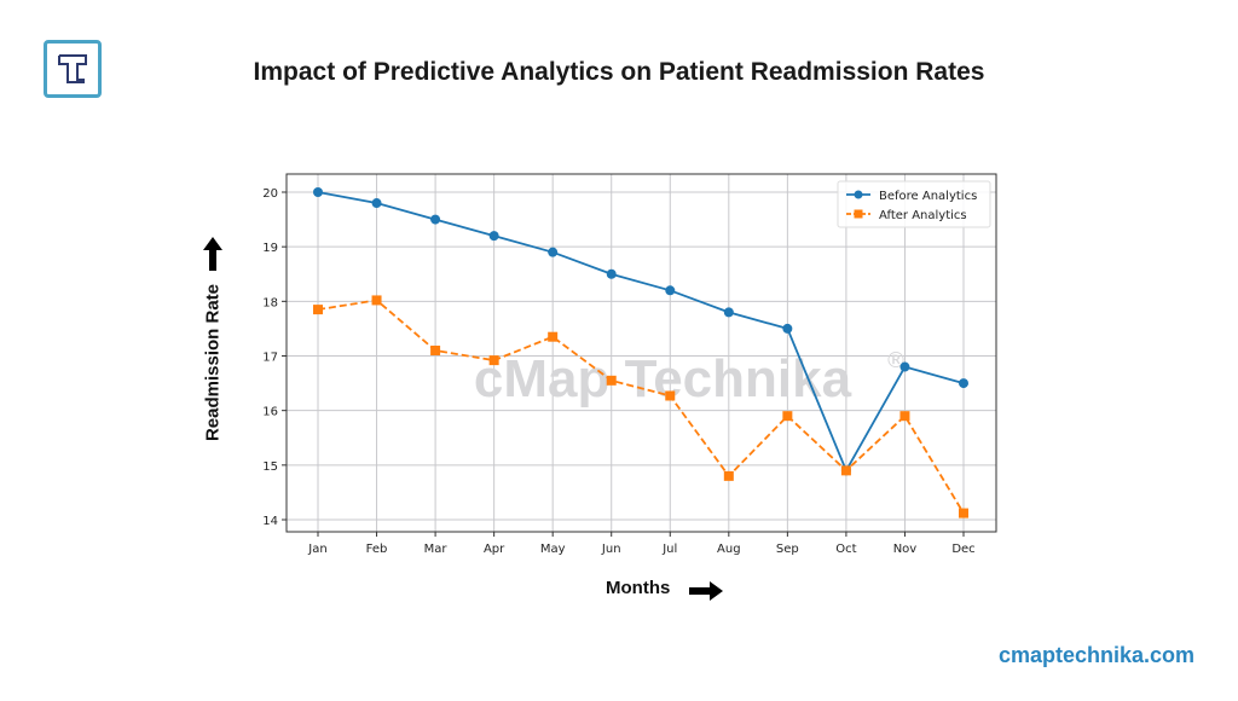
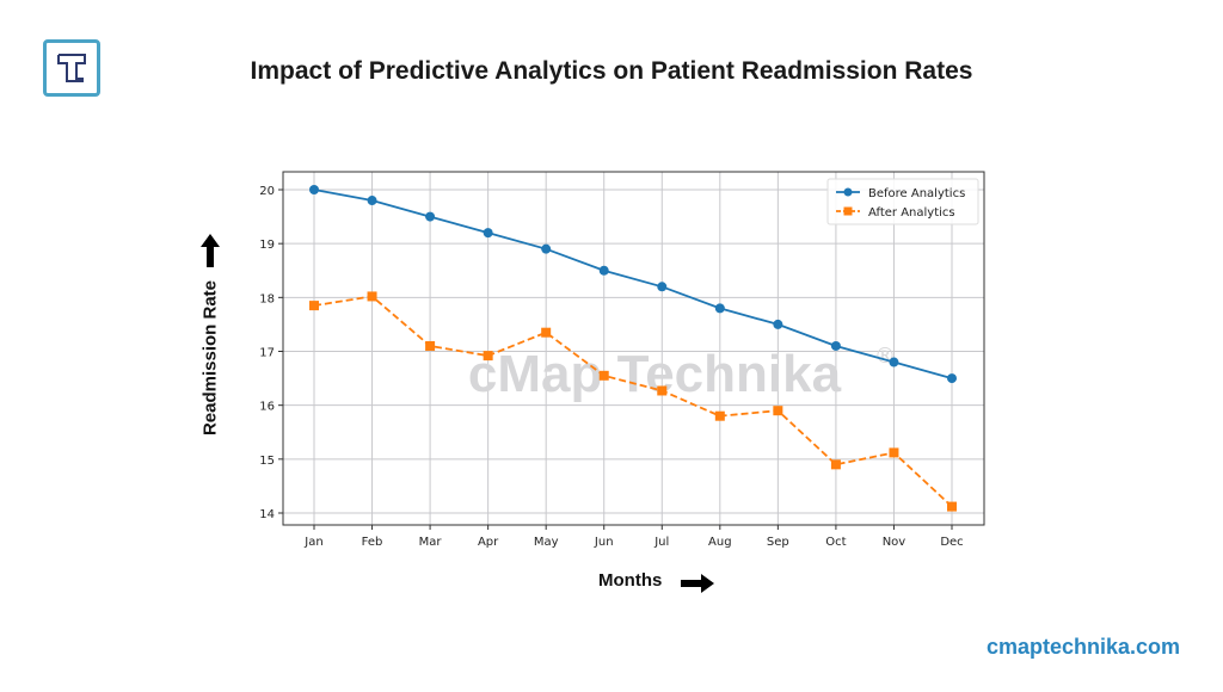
After Analytics/Aug: 14.8 -> 15.8
Before Analytics/Oct: 14.9 -> 17.1
After Analytics/Nov: 15.9 -> 15.1
